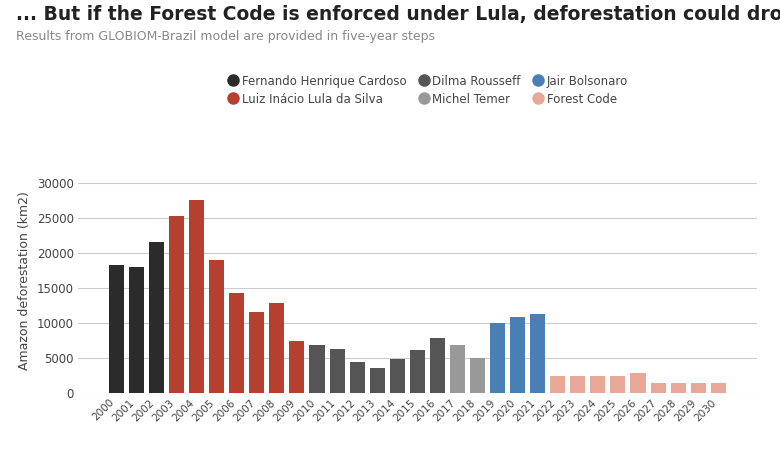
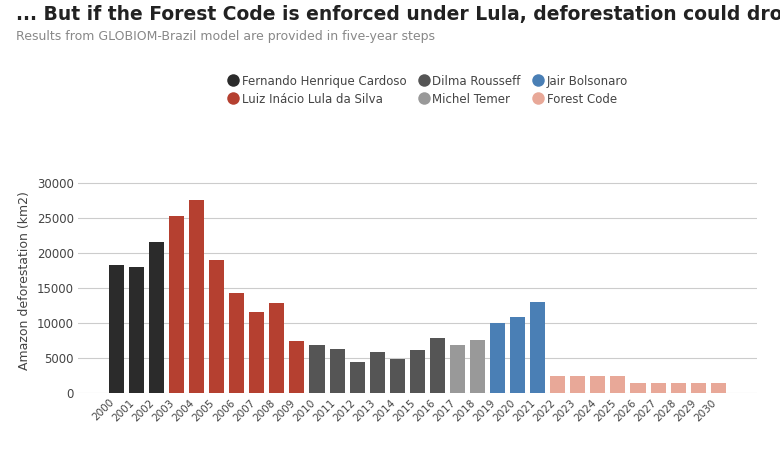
2013: 3600 -> 5800
2018: 5000 -> 7500
2021: 11200 -> 13000
2026: 2800 -> 1500
